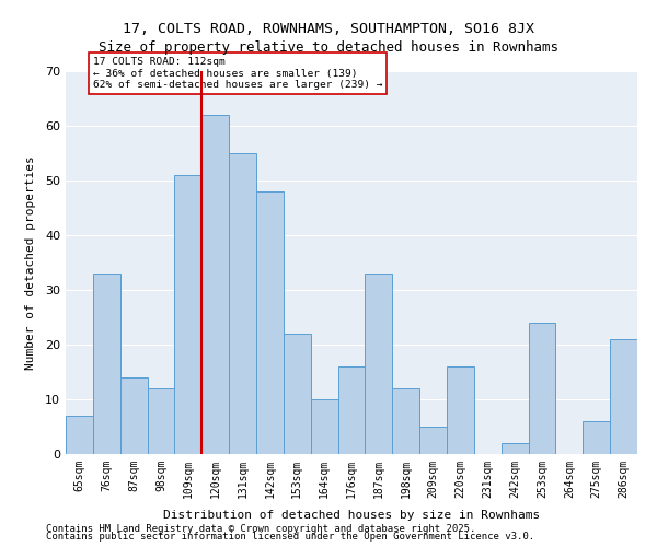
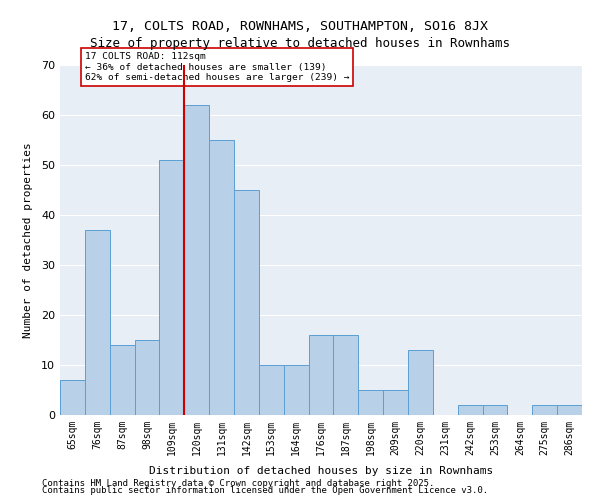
76sqm: 33 -> 37
98sqm: 12 -> 15
142sqm: 48 -> 45
153sqm: 22 -> 10
187sqm: 33 -> 16
198sqm: 12 -> 5
220sqm: 16 -> 13
253sqm: 24 -> 2
275sqm: 6 -> 2
286sqm: 21 -> 2
